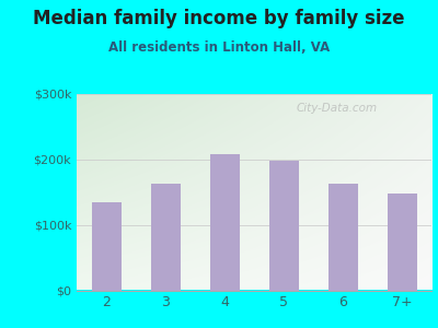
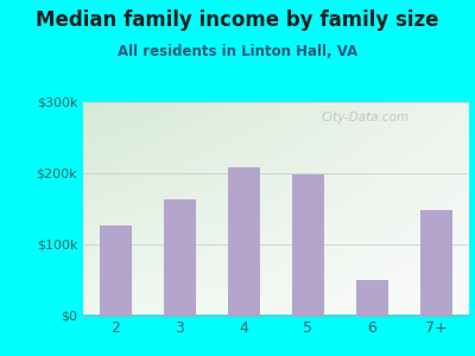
2: $135k -> $126k
6: $162k -> $50k
